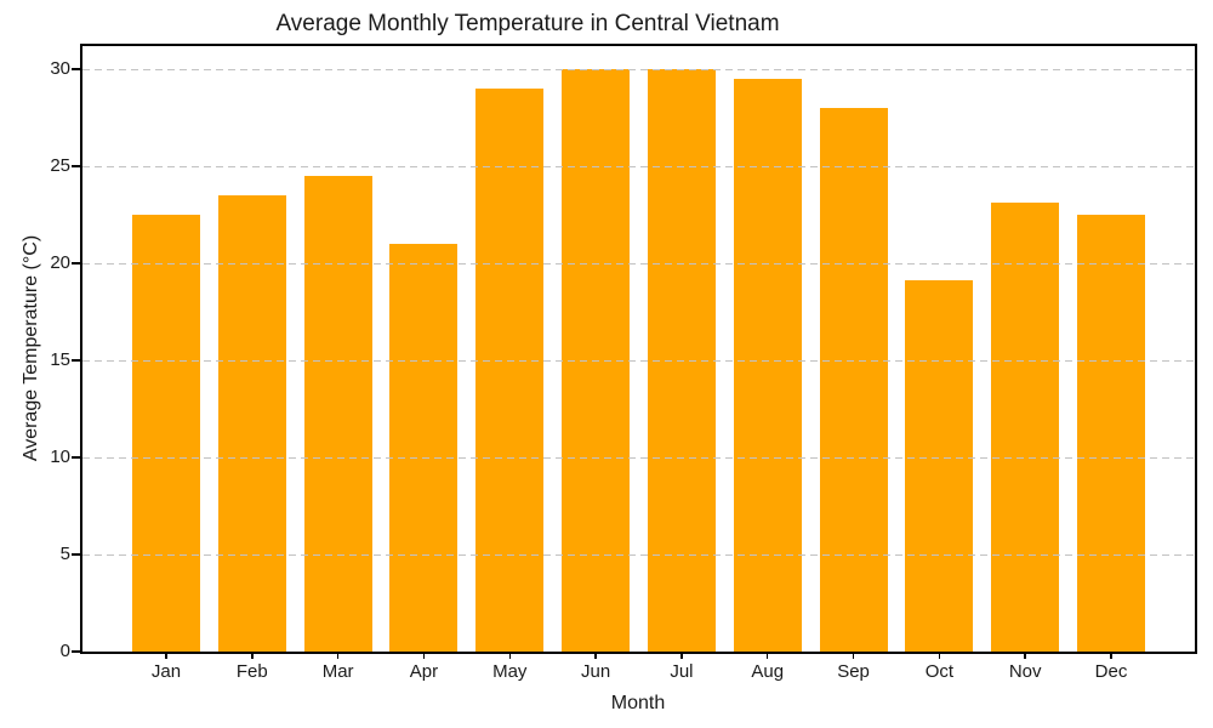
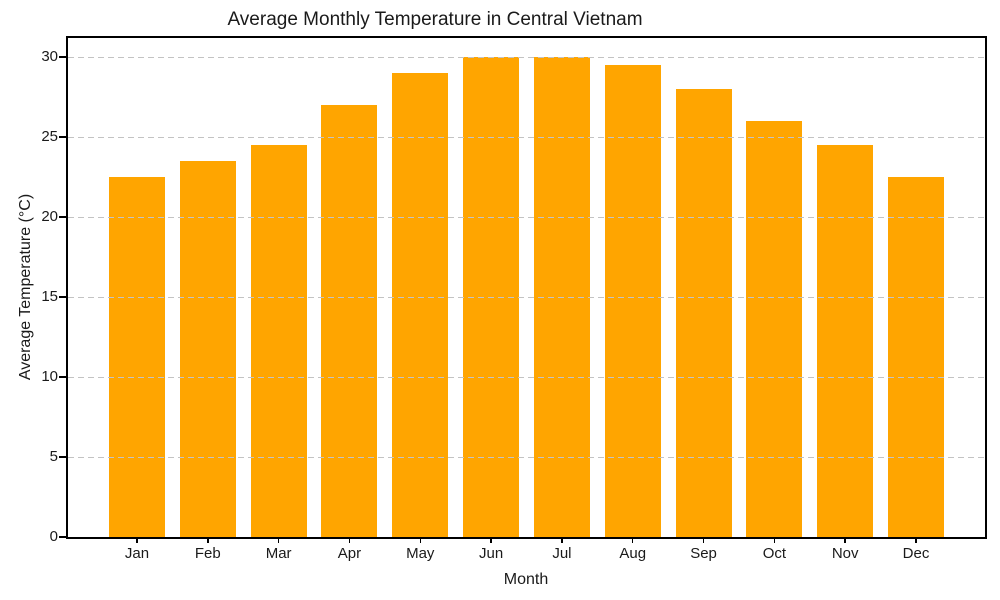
Apr: 21.0 -> 27.0
Oct: 19.1 -> 26.0
Nov: 23.1 -> 24.5
